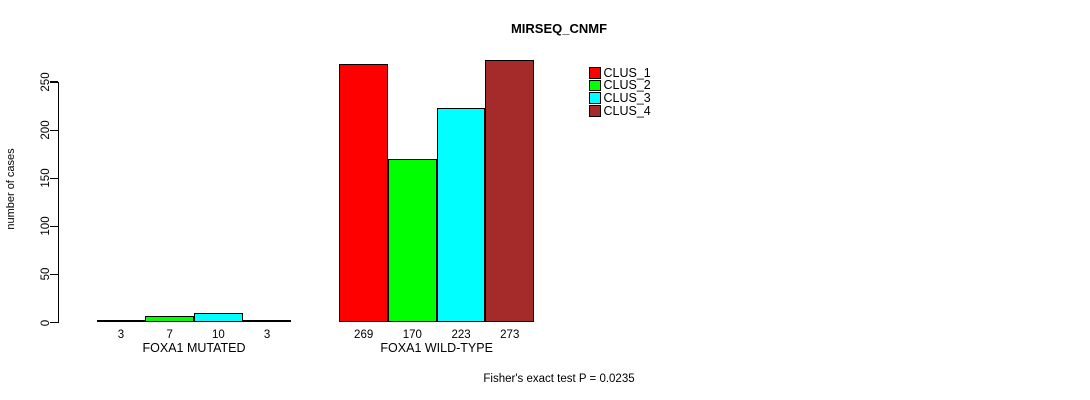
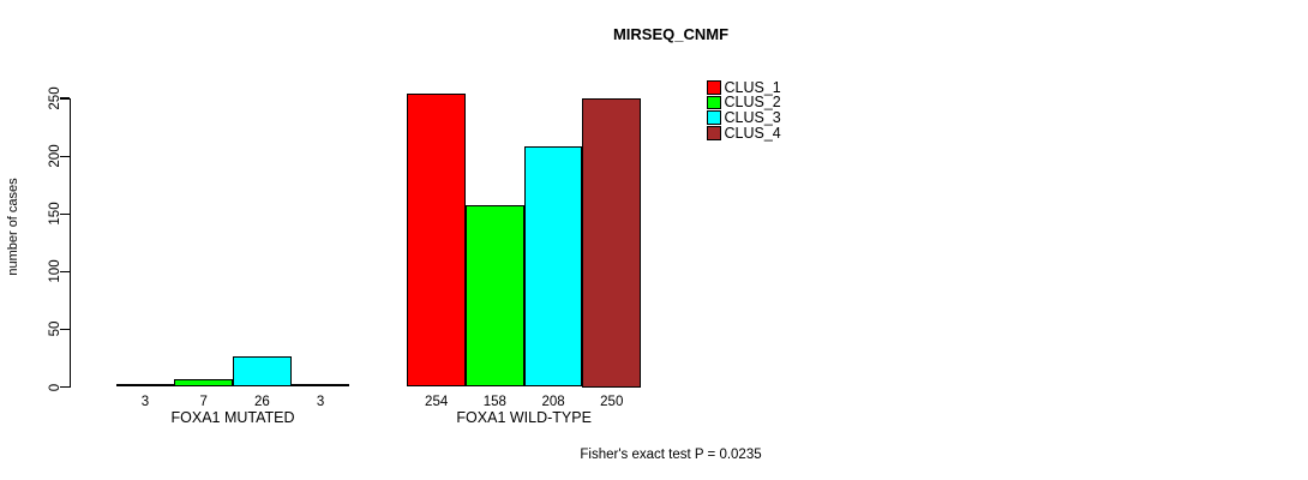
CLUS_3/FOXA1 MUTATED: 10 -> 26
CLUS_1/FOXA1 WILD-TYPE: 269 -> 254
CLUS_2/FOXA1 WILD-TYPE: 170 -> 158
CLUS_3/FOXA1 WILD-TYPE: 223 -> 208
CLUS_4/FOXA1 WILD-TYPE: 273 -> 250
